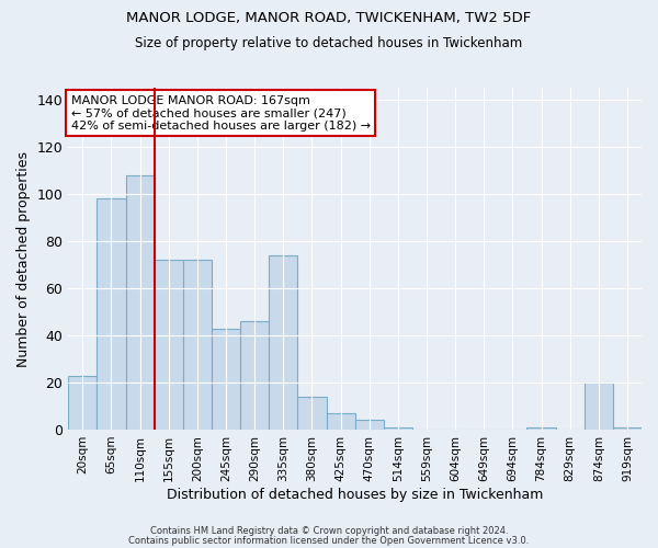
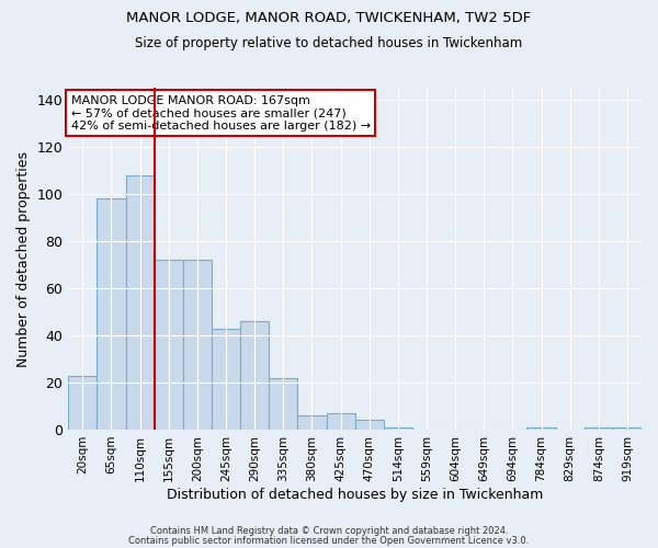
335sqm: 74 -> 22
380sqm: 14 -> 6
874sqm: 20 -> 1
